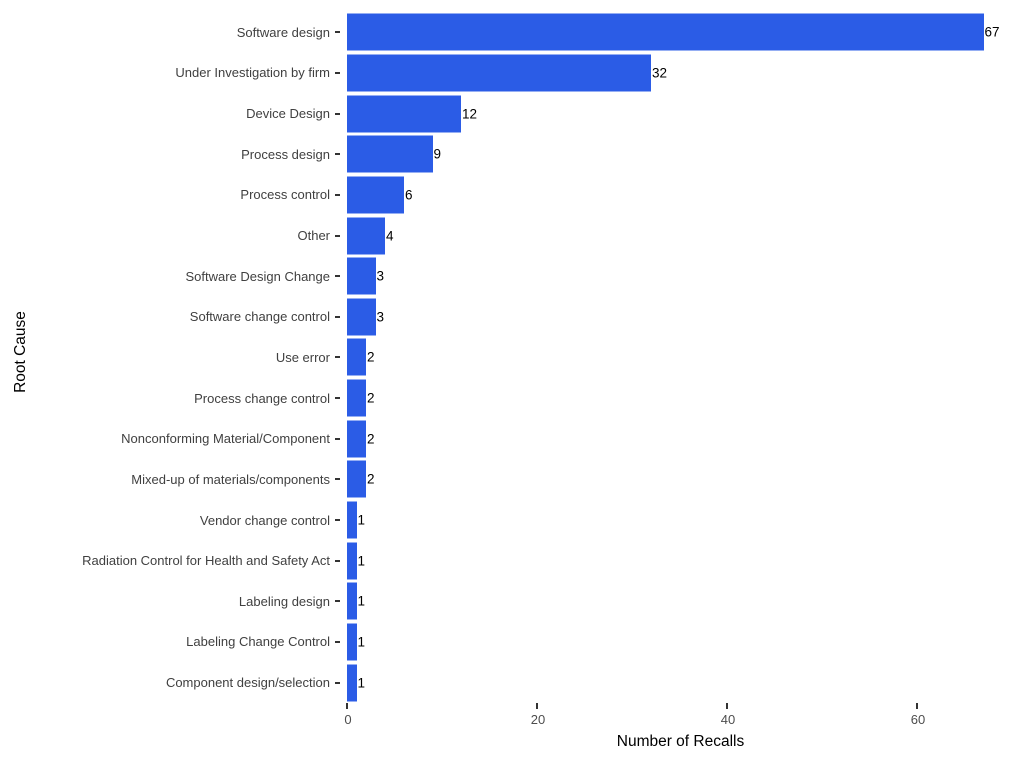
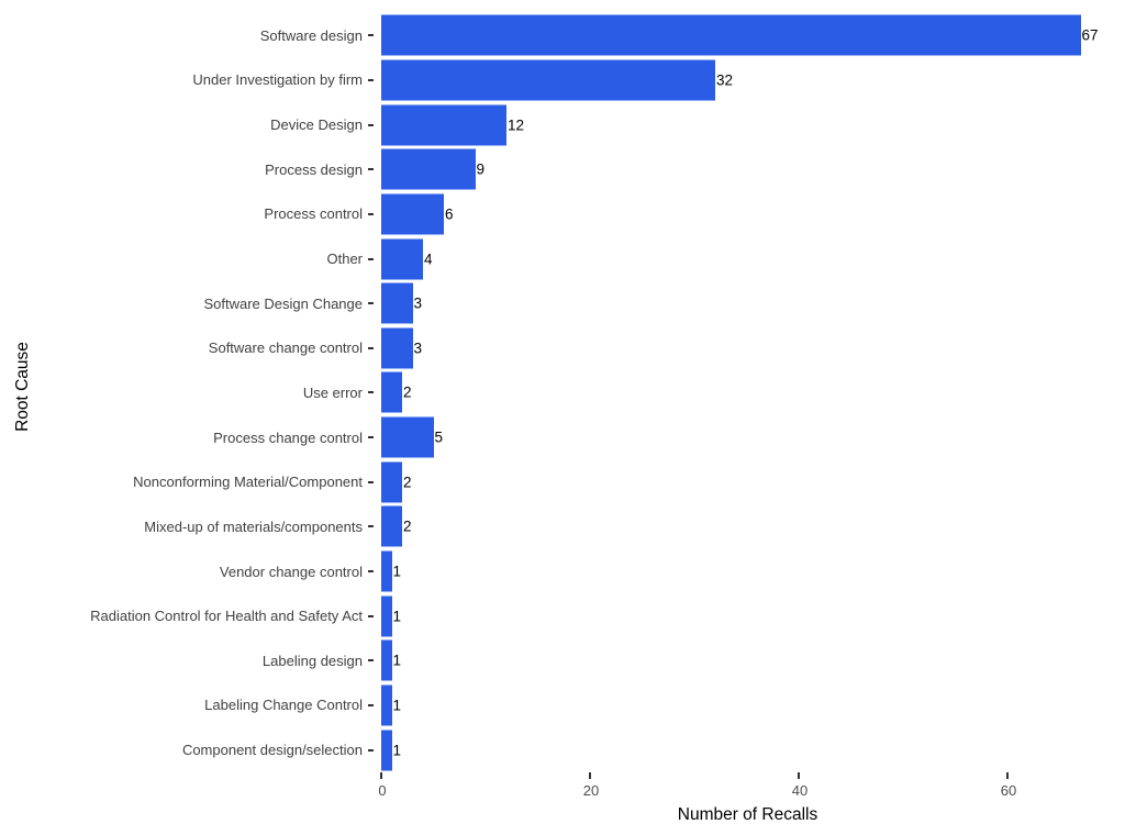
Process change control: 2 -> 5
